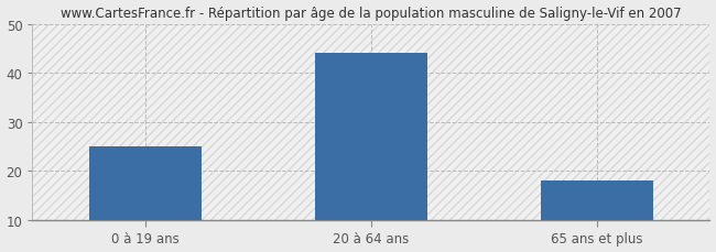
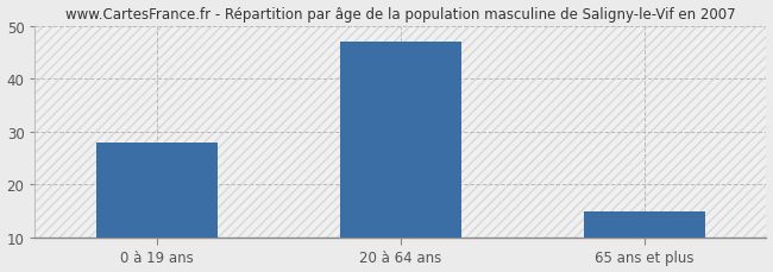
0 à 19 ans: 25 -> 28
20 à 64 ans: 44 -> 47
65 ans et plus: 18 -> 15
